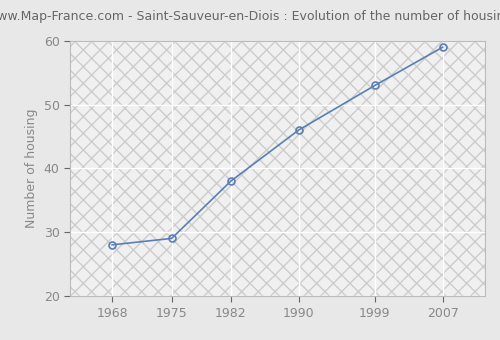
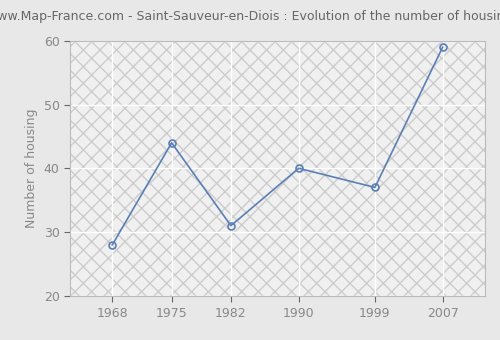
1975: 29 -> 44
1982: 38 -> 31
1990: 46 -> 40
1999: 53 -> 37
